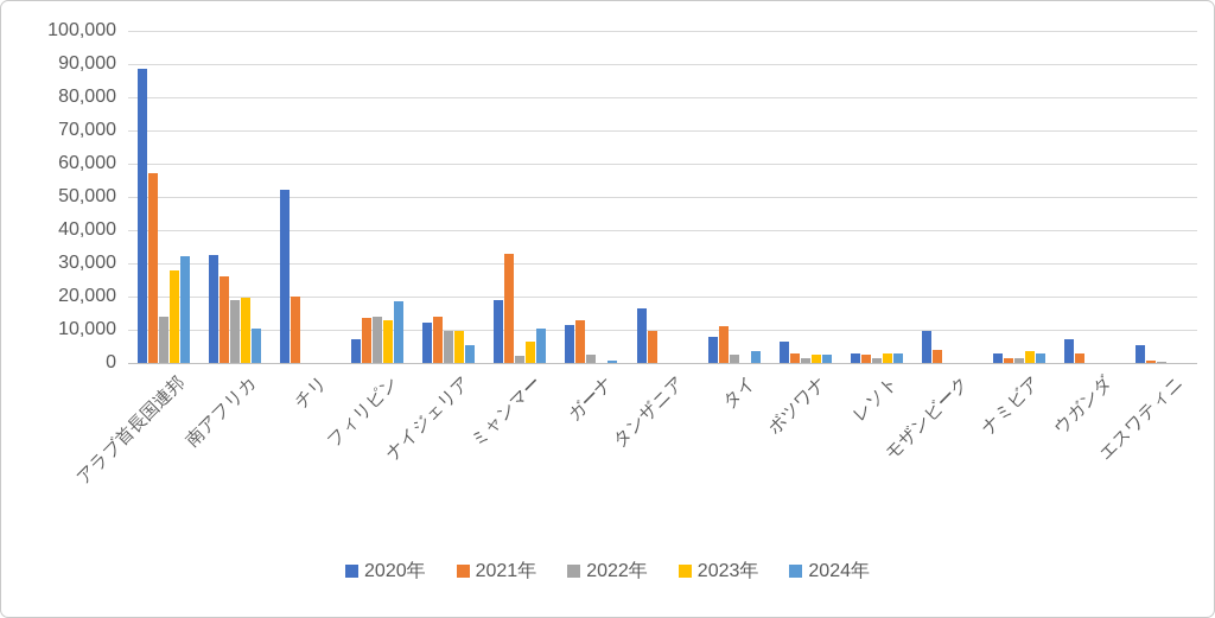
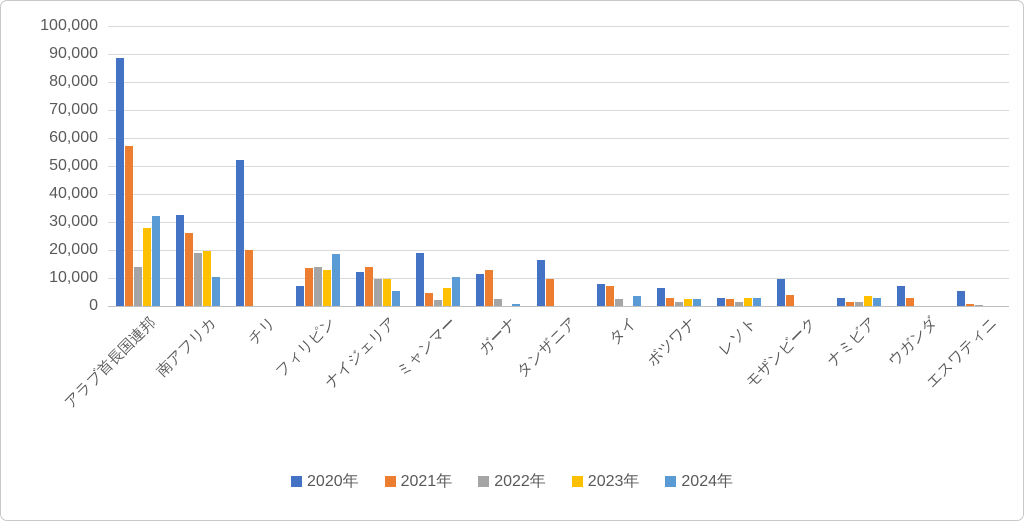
2021年/ミャンマー: 33000 -> 4000
2021年/タイ: 11000 -> 7000
